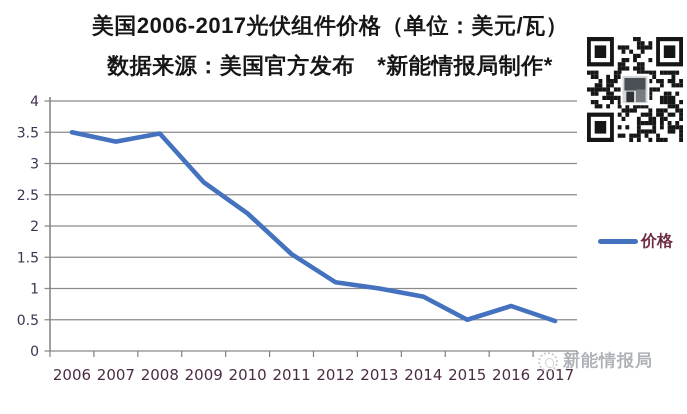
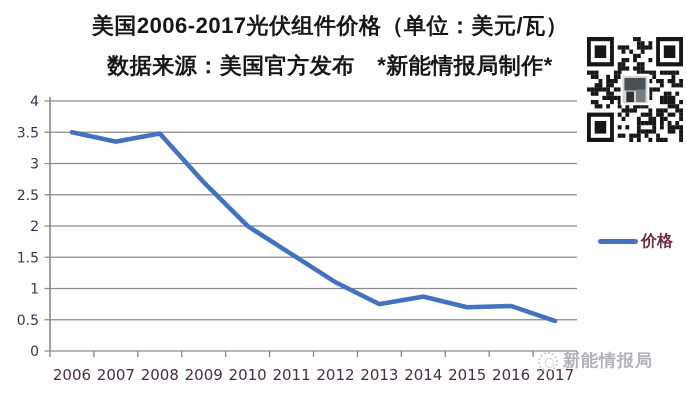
2010: 2.2 -> 2.0
2013: 1.0 -> 0.8
2015: 0.5 -> 0.7
